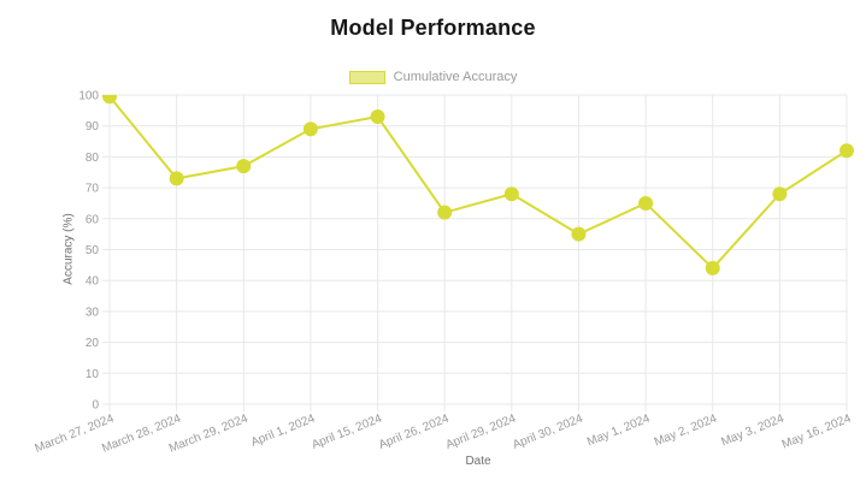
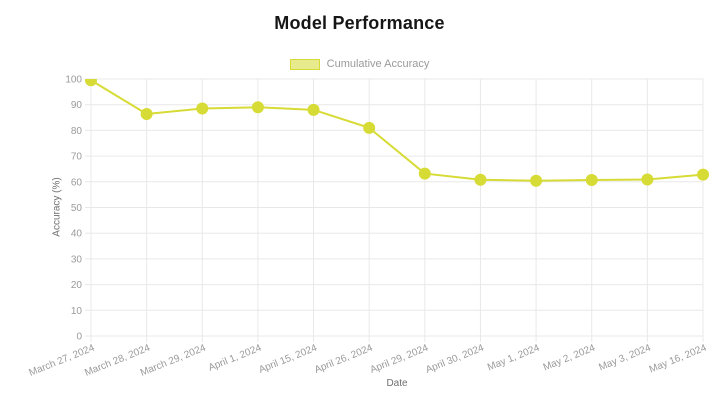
March 28, 2024: 73 -> 86
March 29, 2024: 77 -> 88
April 15, 2024: 93 -> 88
April 26, 2024: 62 -> 81
April 29, 2024: 68 -> 63
April 30, 2024: 55 -> 61
May 1, 2024: 65 -> 60
May 2, 2024: 44 -> 61
May 3, 2024: 68 -> 61
May 16, 2024: 82 -> 63
